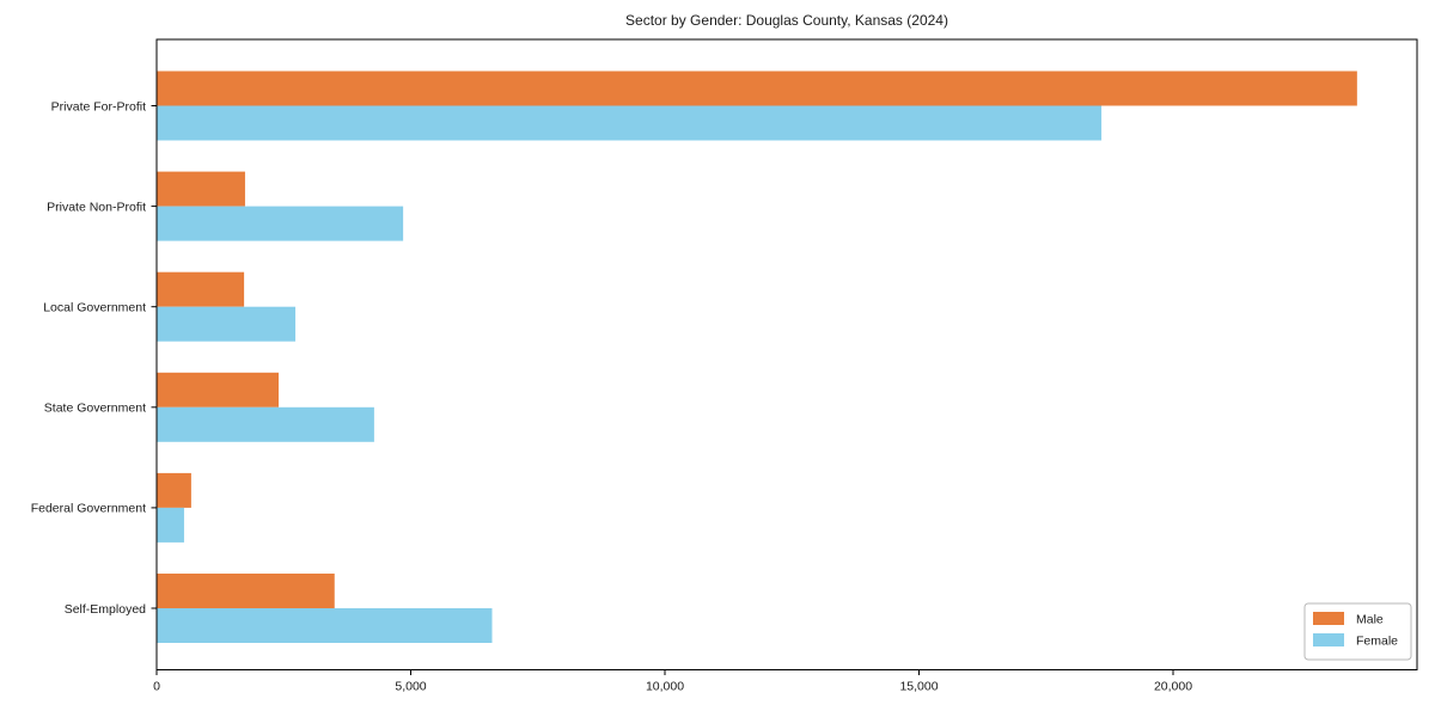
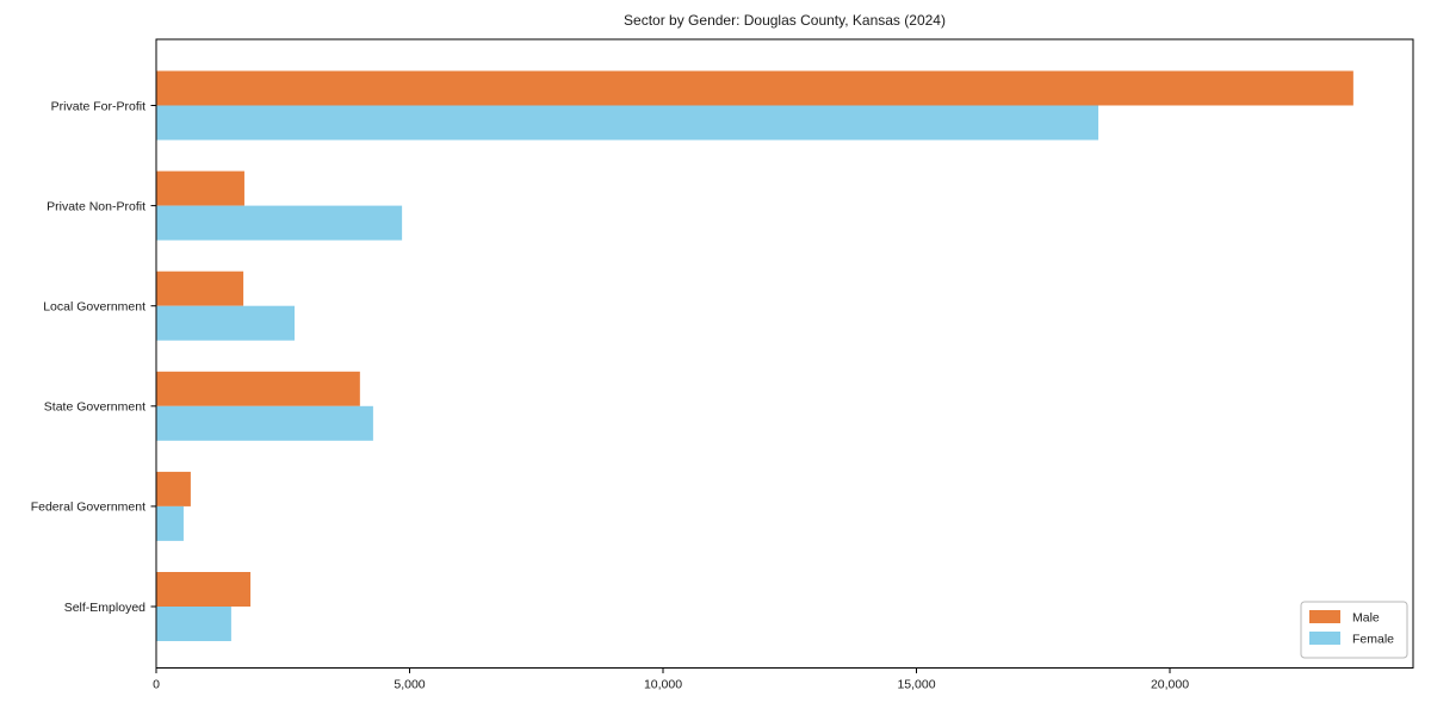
Male/State Government: 2400 -> 4000
Male/Self-Employed: 3500 -> 1900
Female/Self-Employed: 6600 -> 1500
